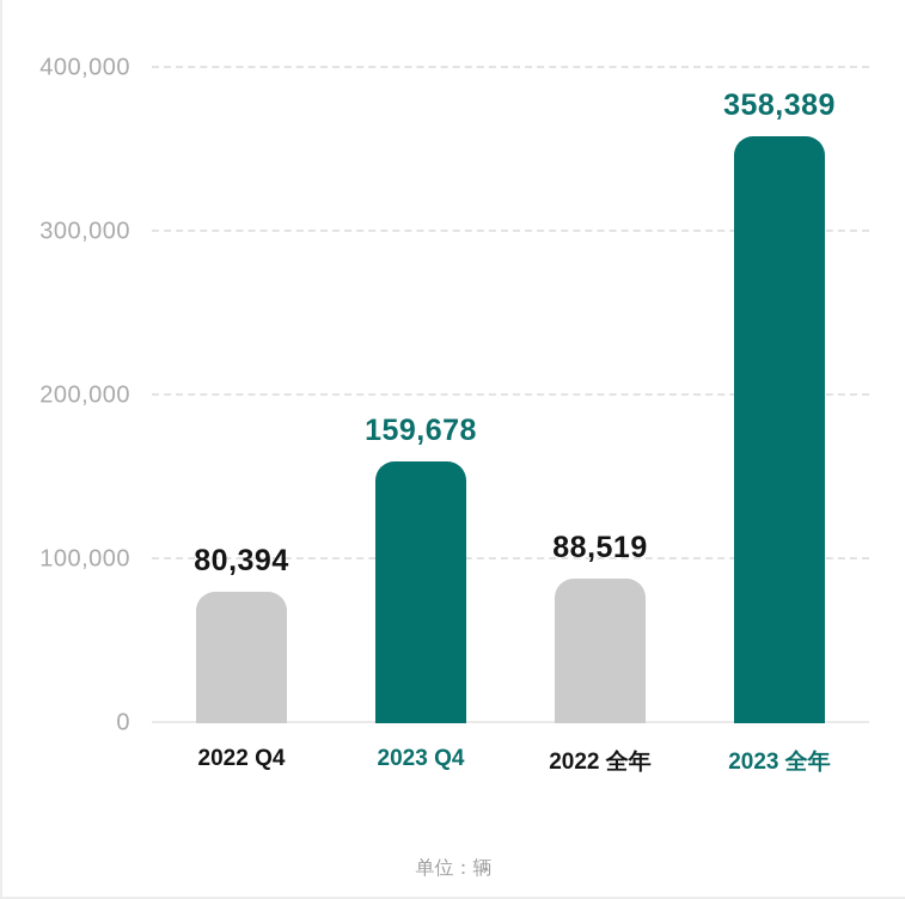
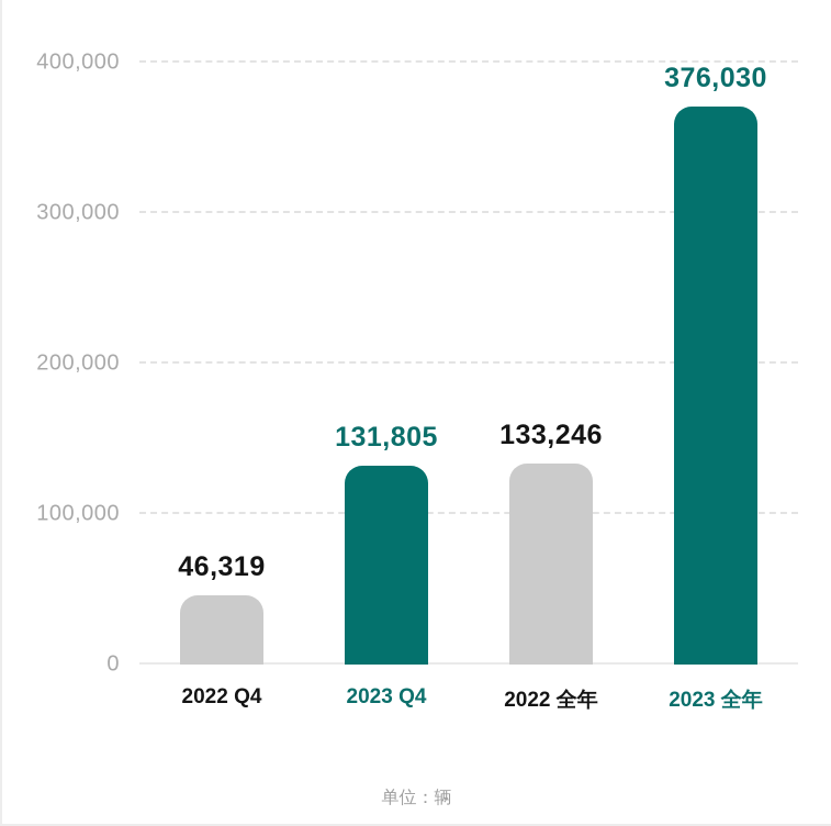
2022 Q4: 80,394 -> 46,319
2023 Q4: 159,678 -> 131,805
2022 全年: 88,519 -> 133,246
2023 全年: 358,389 -> 376,030
